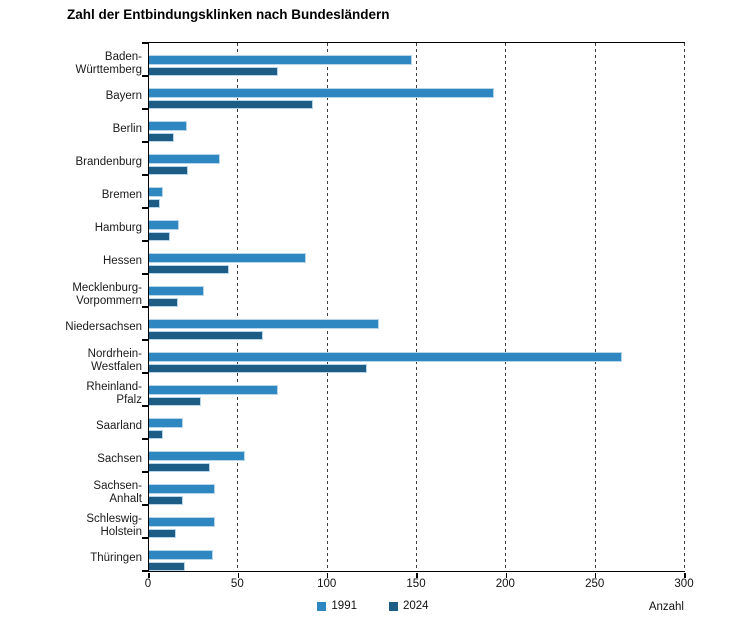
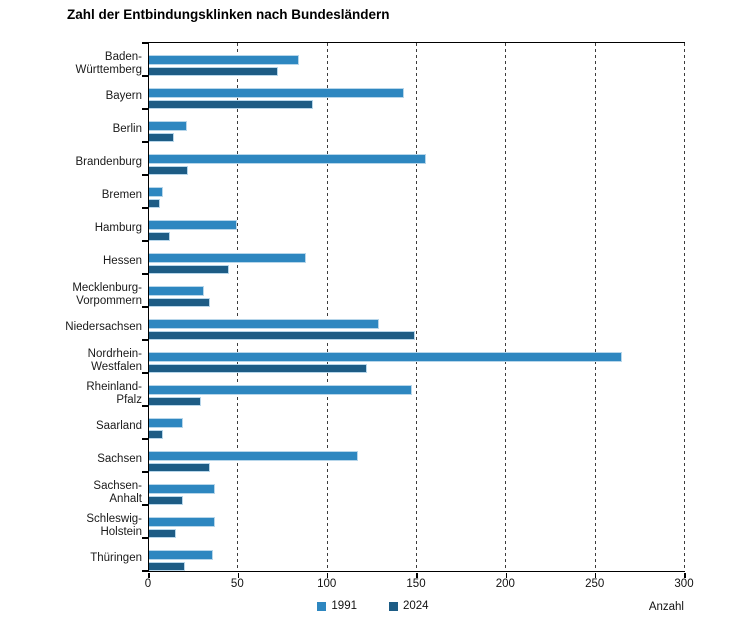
1991/Baden- Württemberg: 147 -> 84
1991/Bayern: 193 -> 143
1991/Brandenburg: 40 -> 155
1991/Hamburg: 17 -> 49
2024/Mecklenburg- Vorpommern: 16 -> 34
2024/Niedersachsen: 64 -> 149
1991/Rheinland- Pfalz: 72 -> 147
1991/Sachsen: 54 -> 117
